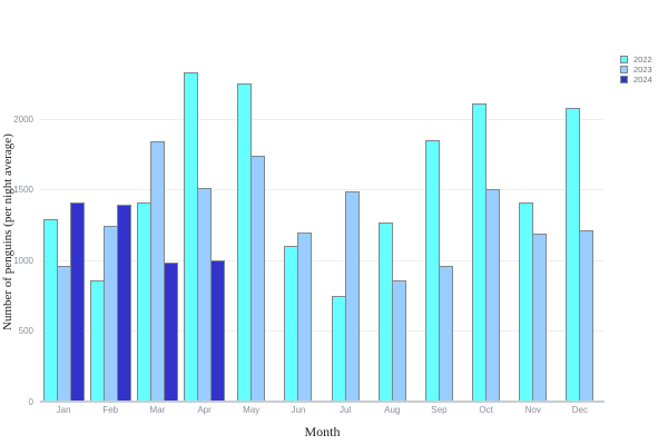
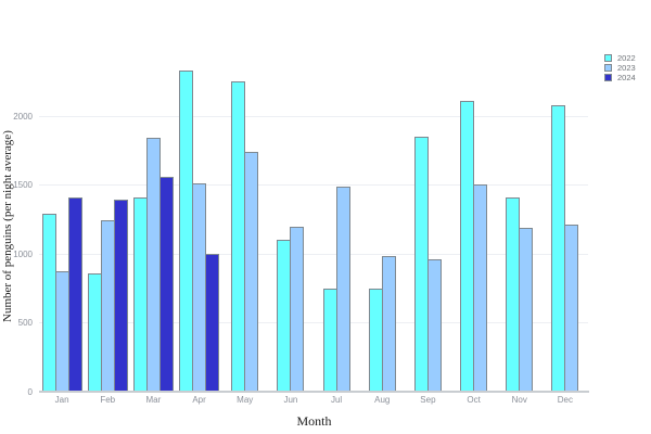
2023/Jan: 960 -> 870
2024/Mar: 980 -> 1560
2022/Aug: 1270 -> 750
2023/Aug: 860 -> 980
